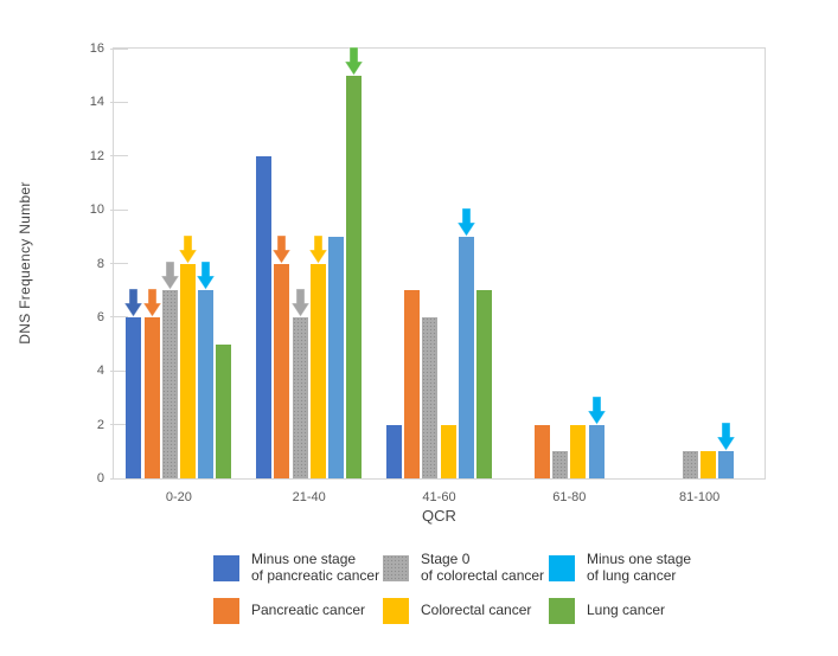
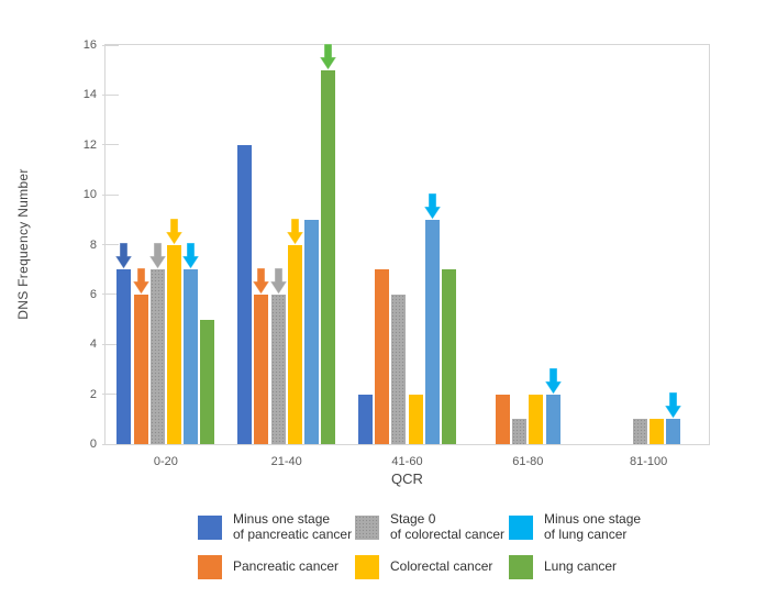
Minus one stage of pancreatic cancer/0-20: 6 -> 7
Pancreatic cancer/21-40: 8 -> 6
